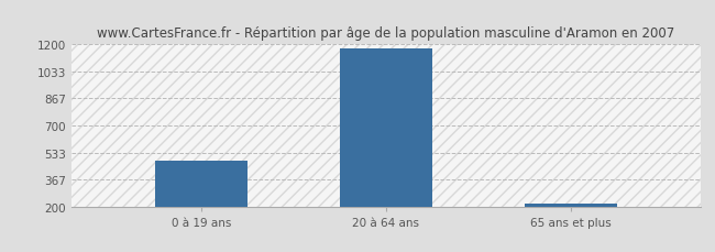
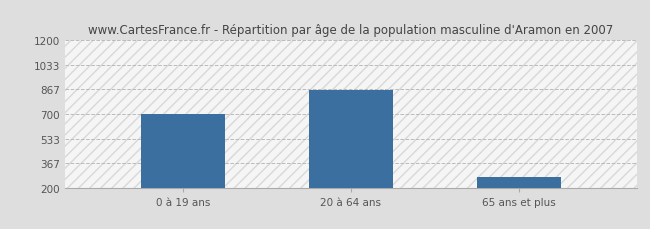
0 à 19 ans: 480 -> 700
20 à 64 ans: 1180 -> 860
65 ans et plus: 220 -> 270
